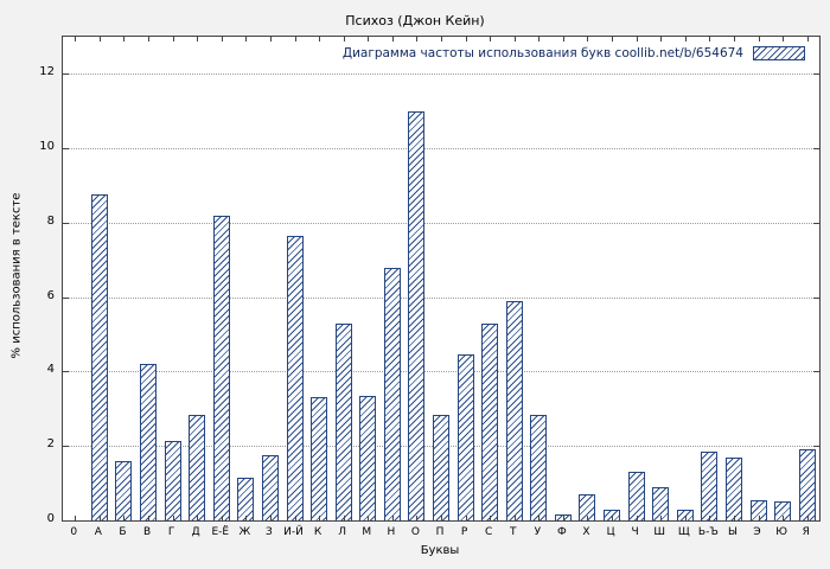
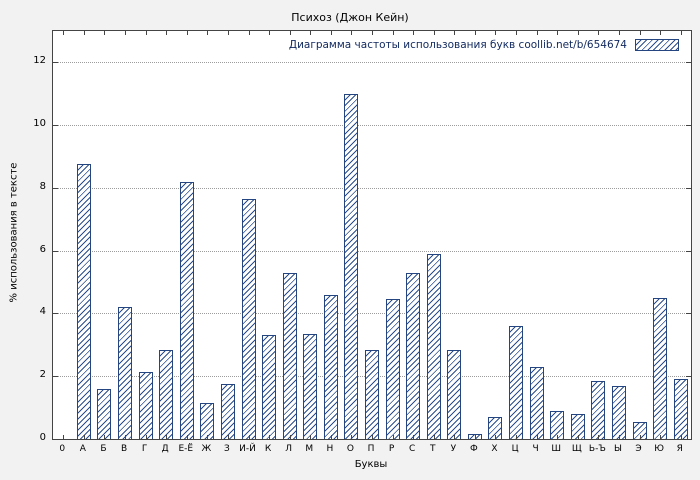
Н: 6.8 -> 4.6
Ц: 0.3 -> 3.6
Ч: 1.3 -> 2.3
Щ: 0.3 -> 0.8
Ю: 0.5 -> 4.5
